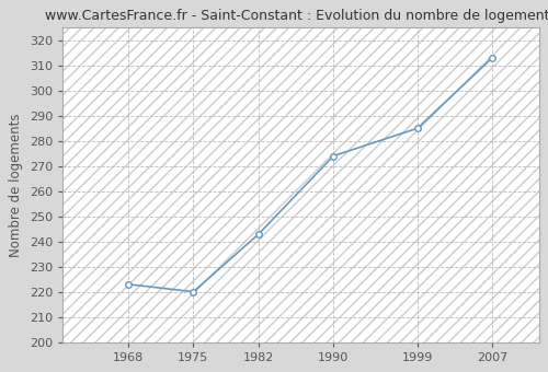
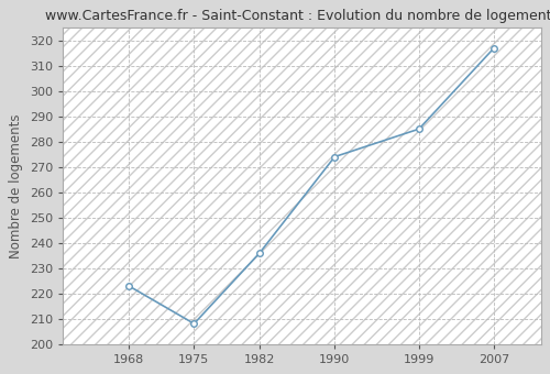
1975: 220 -> 208
1982: 243 -> 236
2007: 313 -> 317
